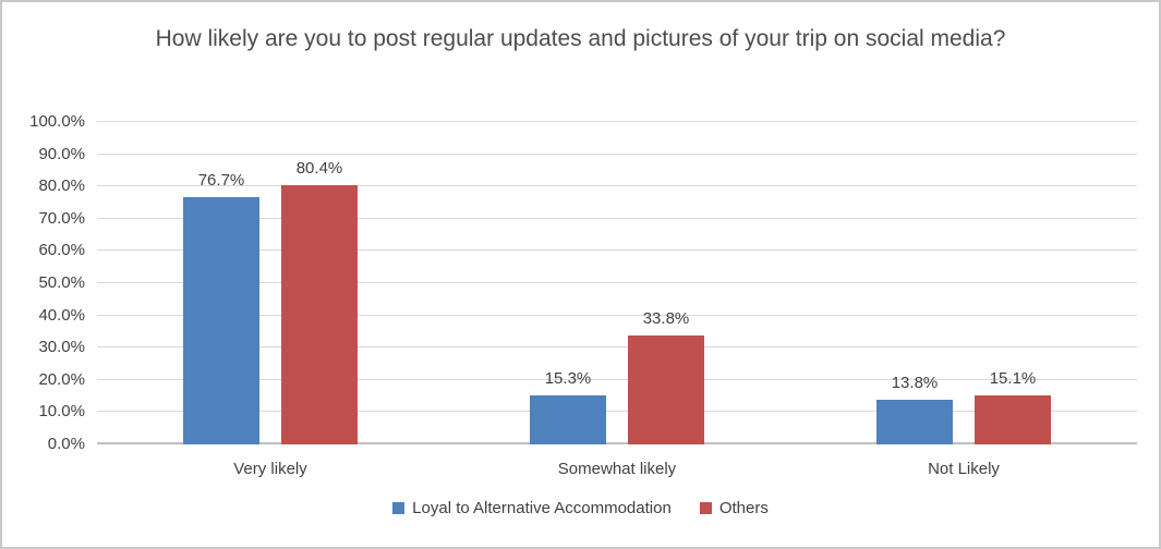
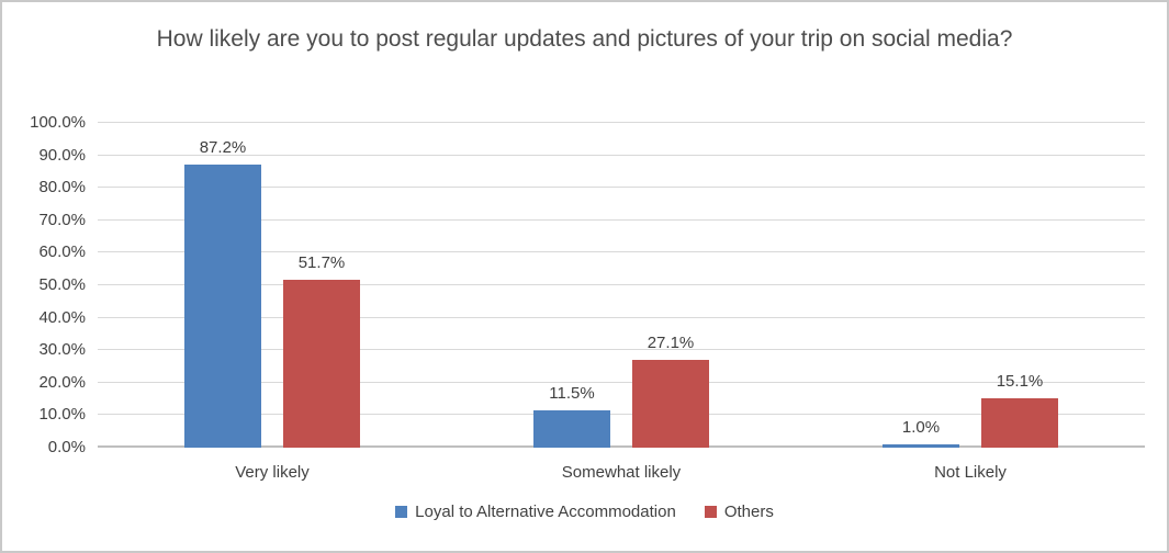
Loyal to Alternative Accommodation/Very likely: 76.7% -> 87.2%
Others/Very likely: 80.4% -> 51.7%
Loyal to Alternative Accommodation/Somewhat likely: 15.3% -> 11.5%
Others/Somewhat likely: 33.8% -> 27.1%
Loyal to Alternative Accommodation/Not Likely: 13.8% -> 1.0%
